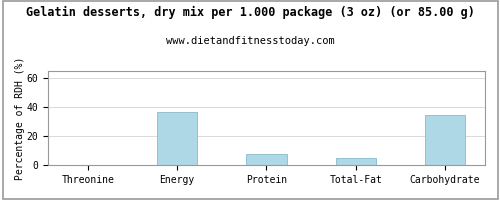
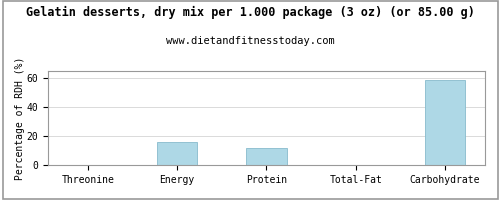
Energy: 37 -> 16
Protein: 8 -> 12
Total-Fat: 5 -> 0
Carbohydrate: 35 -> 59
